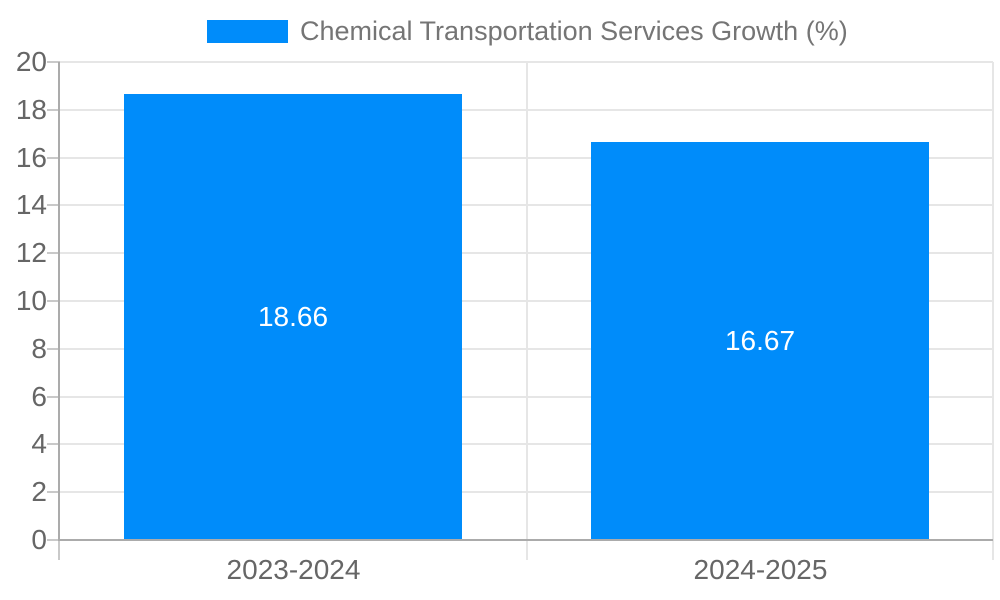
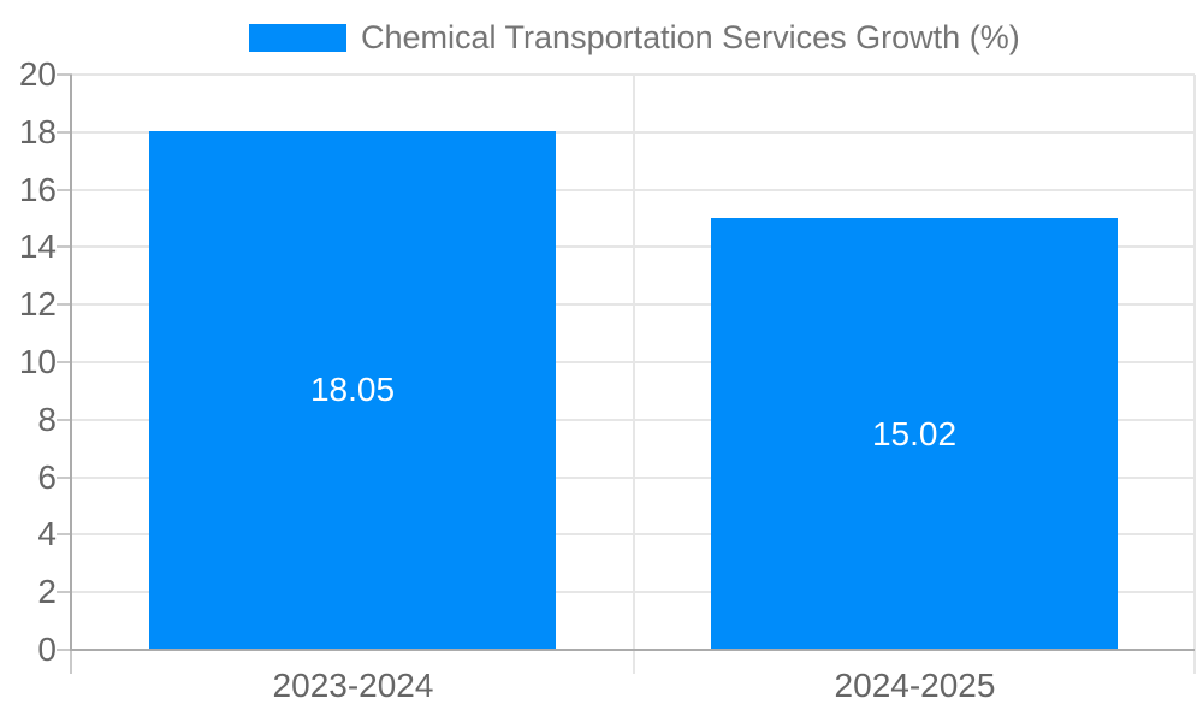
2023-2024: 18.66 -> 18.05
2024-2025: 16.67 -> 15.02
